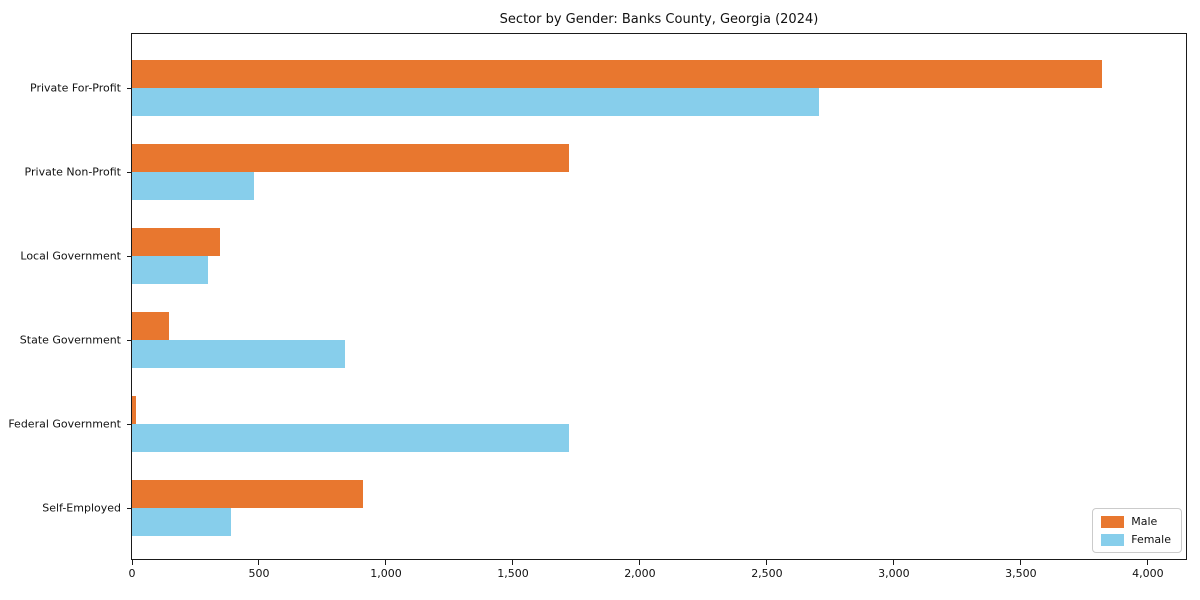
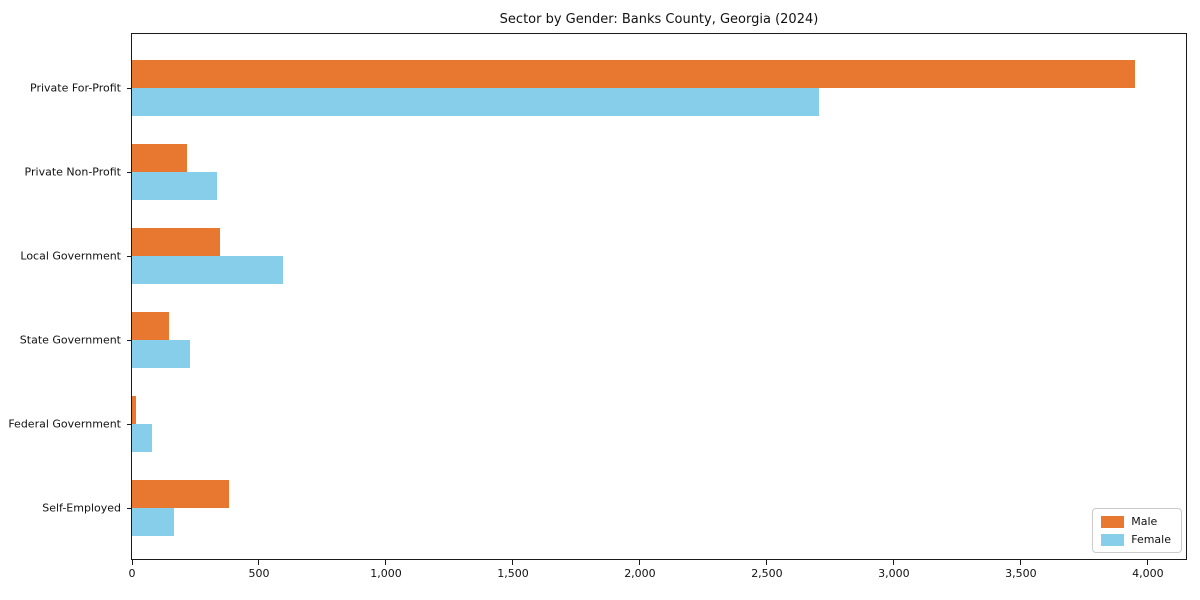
Male/Private For-Profit: 3820 -> 3950
Male/Private Non-Profit: 1720 -> 220
Female/Private Non-Profit: 480 -> 340
Female/Local Government: 300 -> 600
Female/State Government: 840 -> 230
Female/Federal Government: 1720 -> 80
Male/Self-Employed: 910 -> 380
Female/Self-Employed: 390 -> 160
